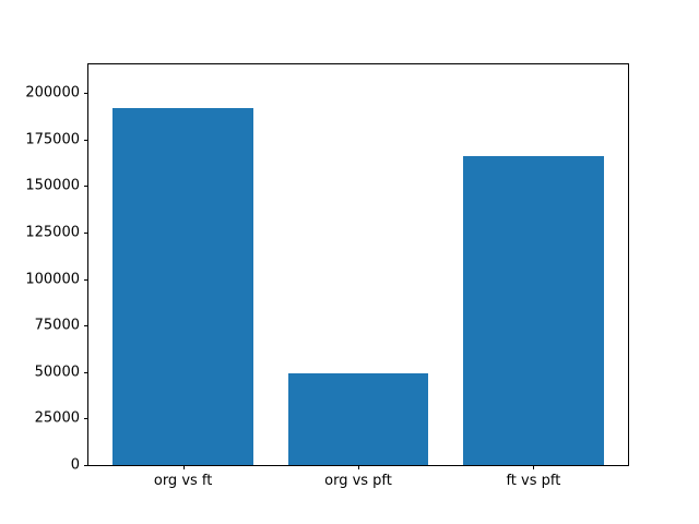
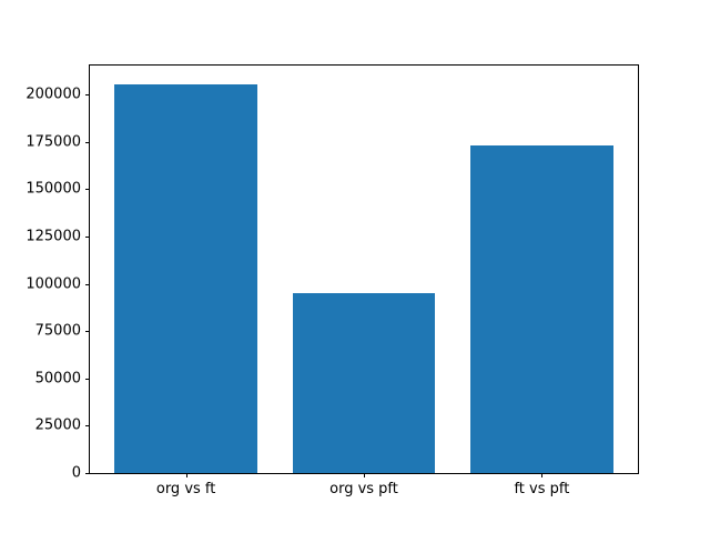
org vs ft: 192000 -> 205000
org vs pft: 49000 -> 95000
ft vs pft: 166000 -> 173000
